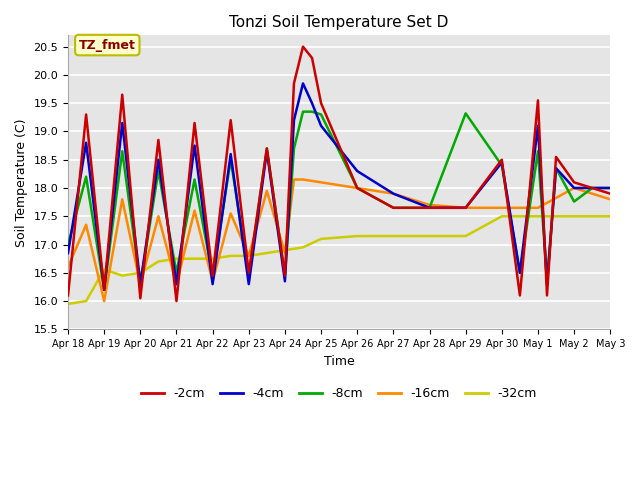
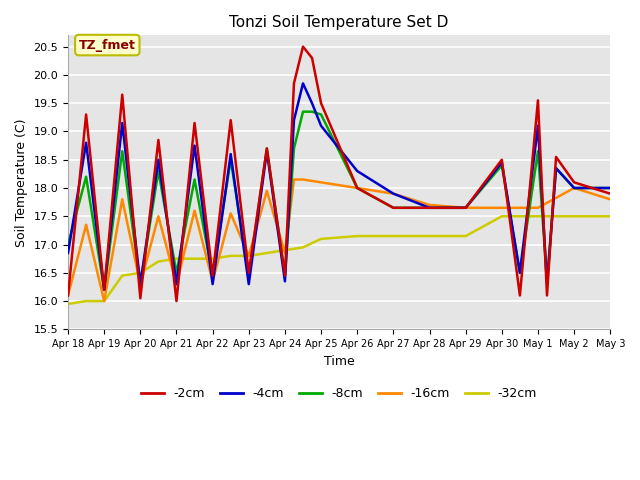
-16cm/Apr 18: 16.60 -> 16.10
-32cm/Apr 19: 16.56 -> 16.00
-8cm/Apr 29: 19.32 -> 17.65
-8cm/May 2: 17.76 -> 18.00
